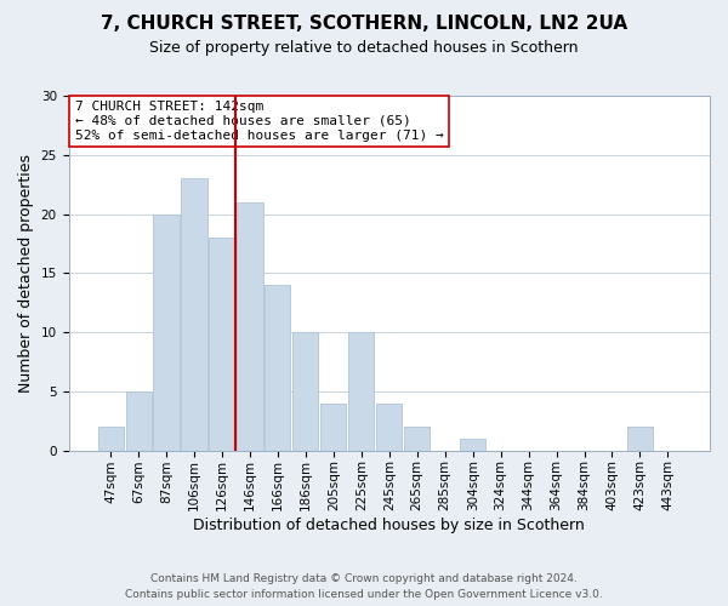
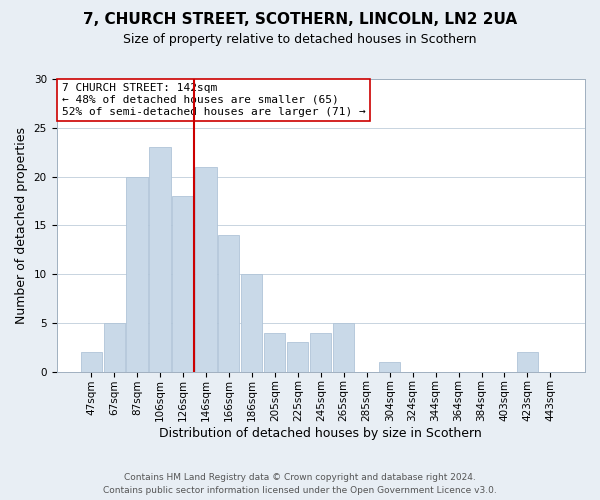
225sqm: 10 -> 3
265sqm: 2 -> 5
